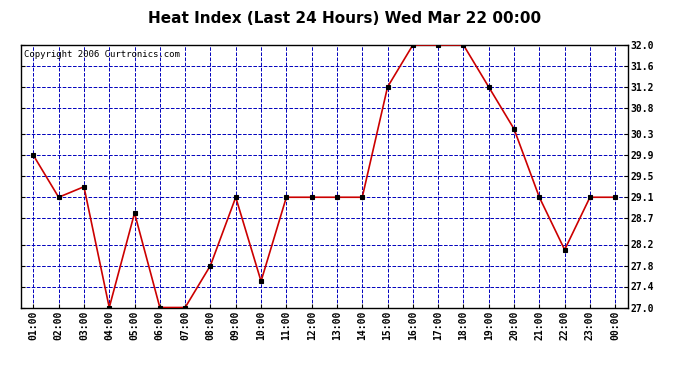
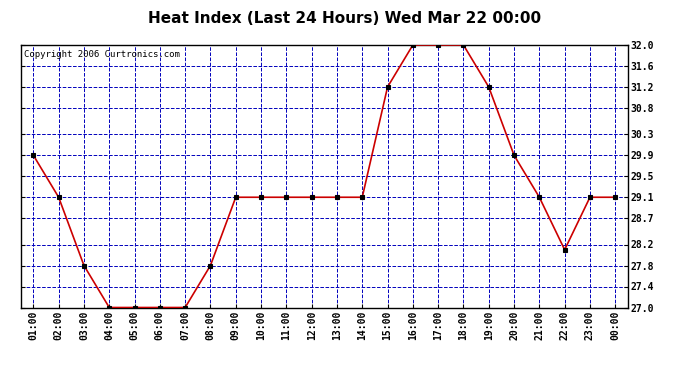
03:00: 29.3 -> 27.8
05:00: 28.8 -> 27.0
10:00: 27.5 -> 29.1
20:00: 30.4 -> 29.9
